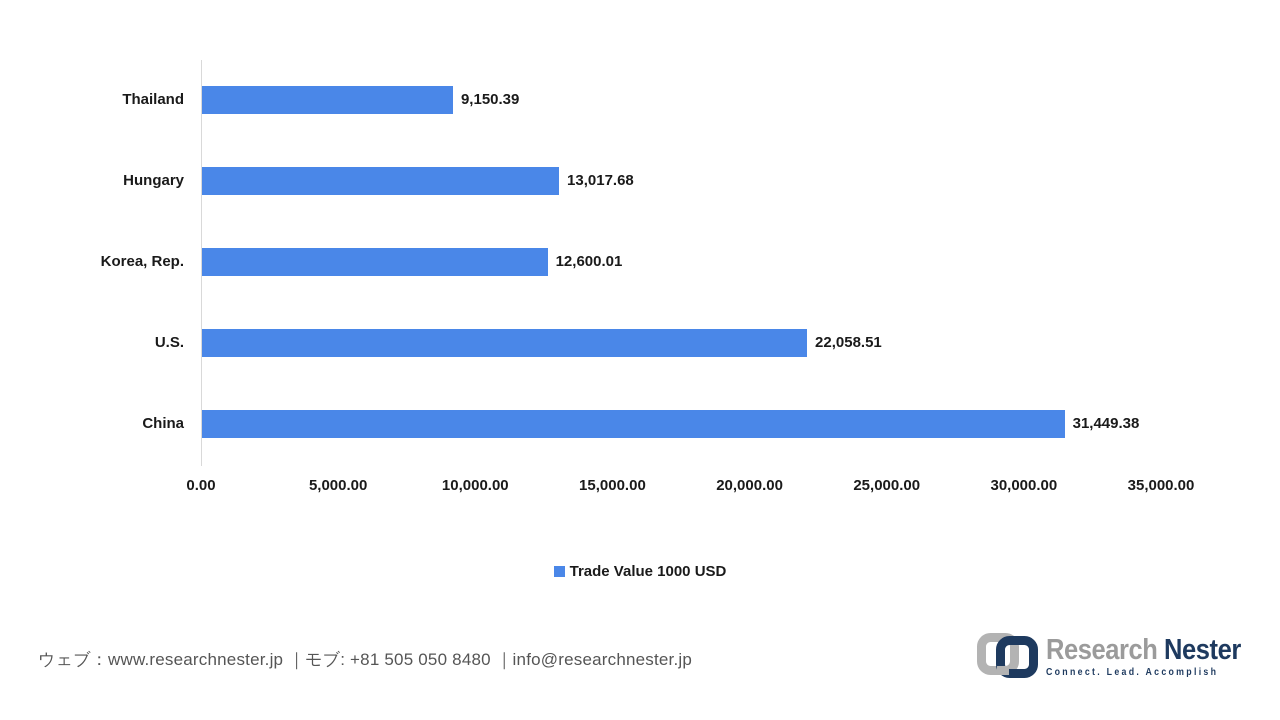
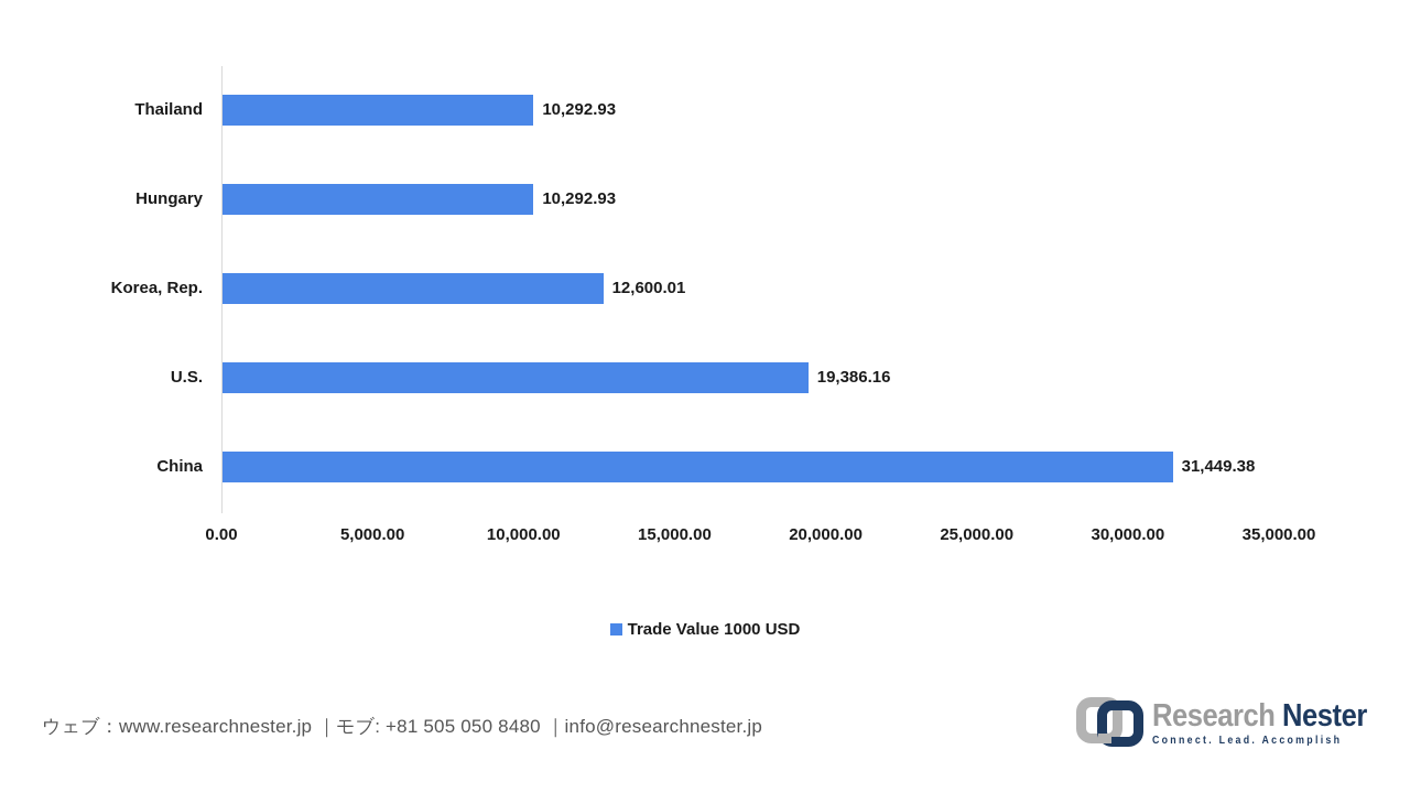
Thailand: 9,150.39 -> 10,292.93
Hungary: 13,017.68 -> 10,292.93
U.S.: 22,058.51 -> 19,386.16
